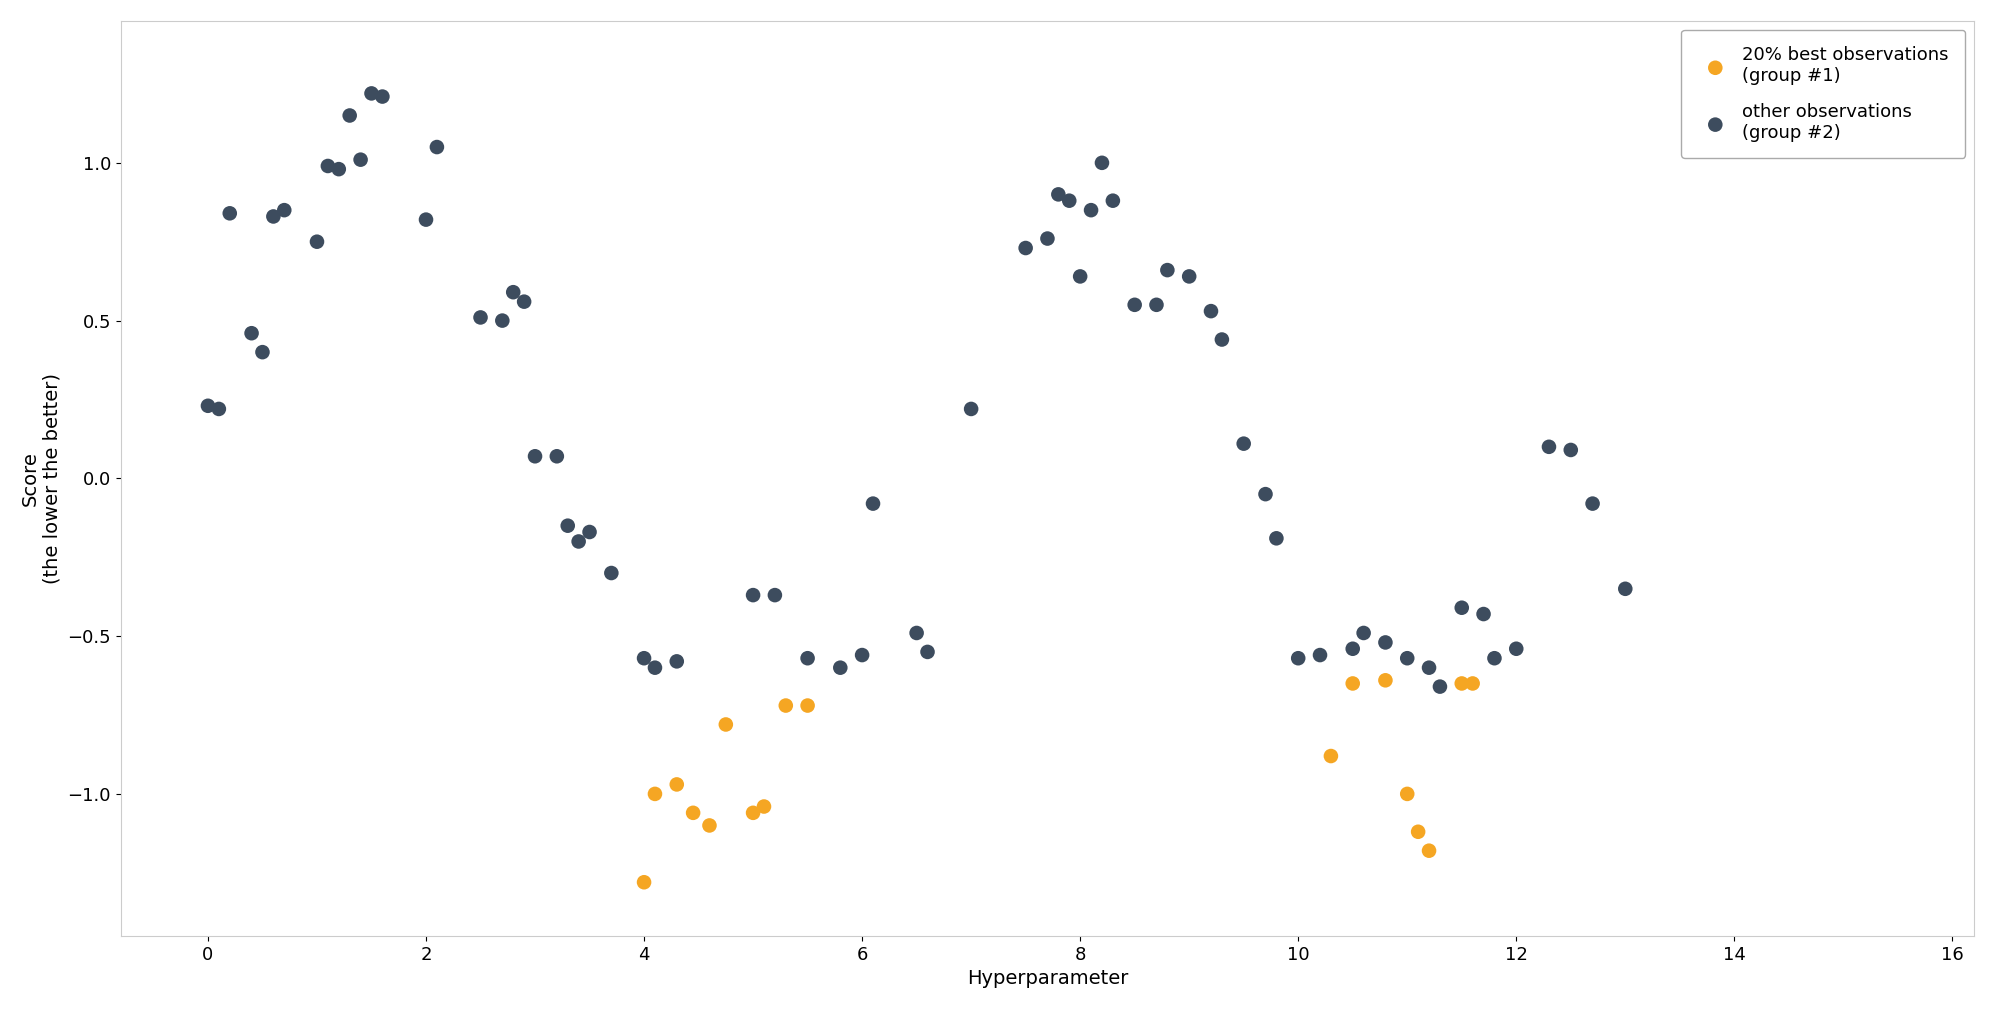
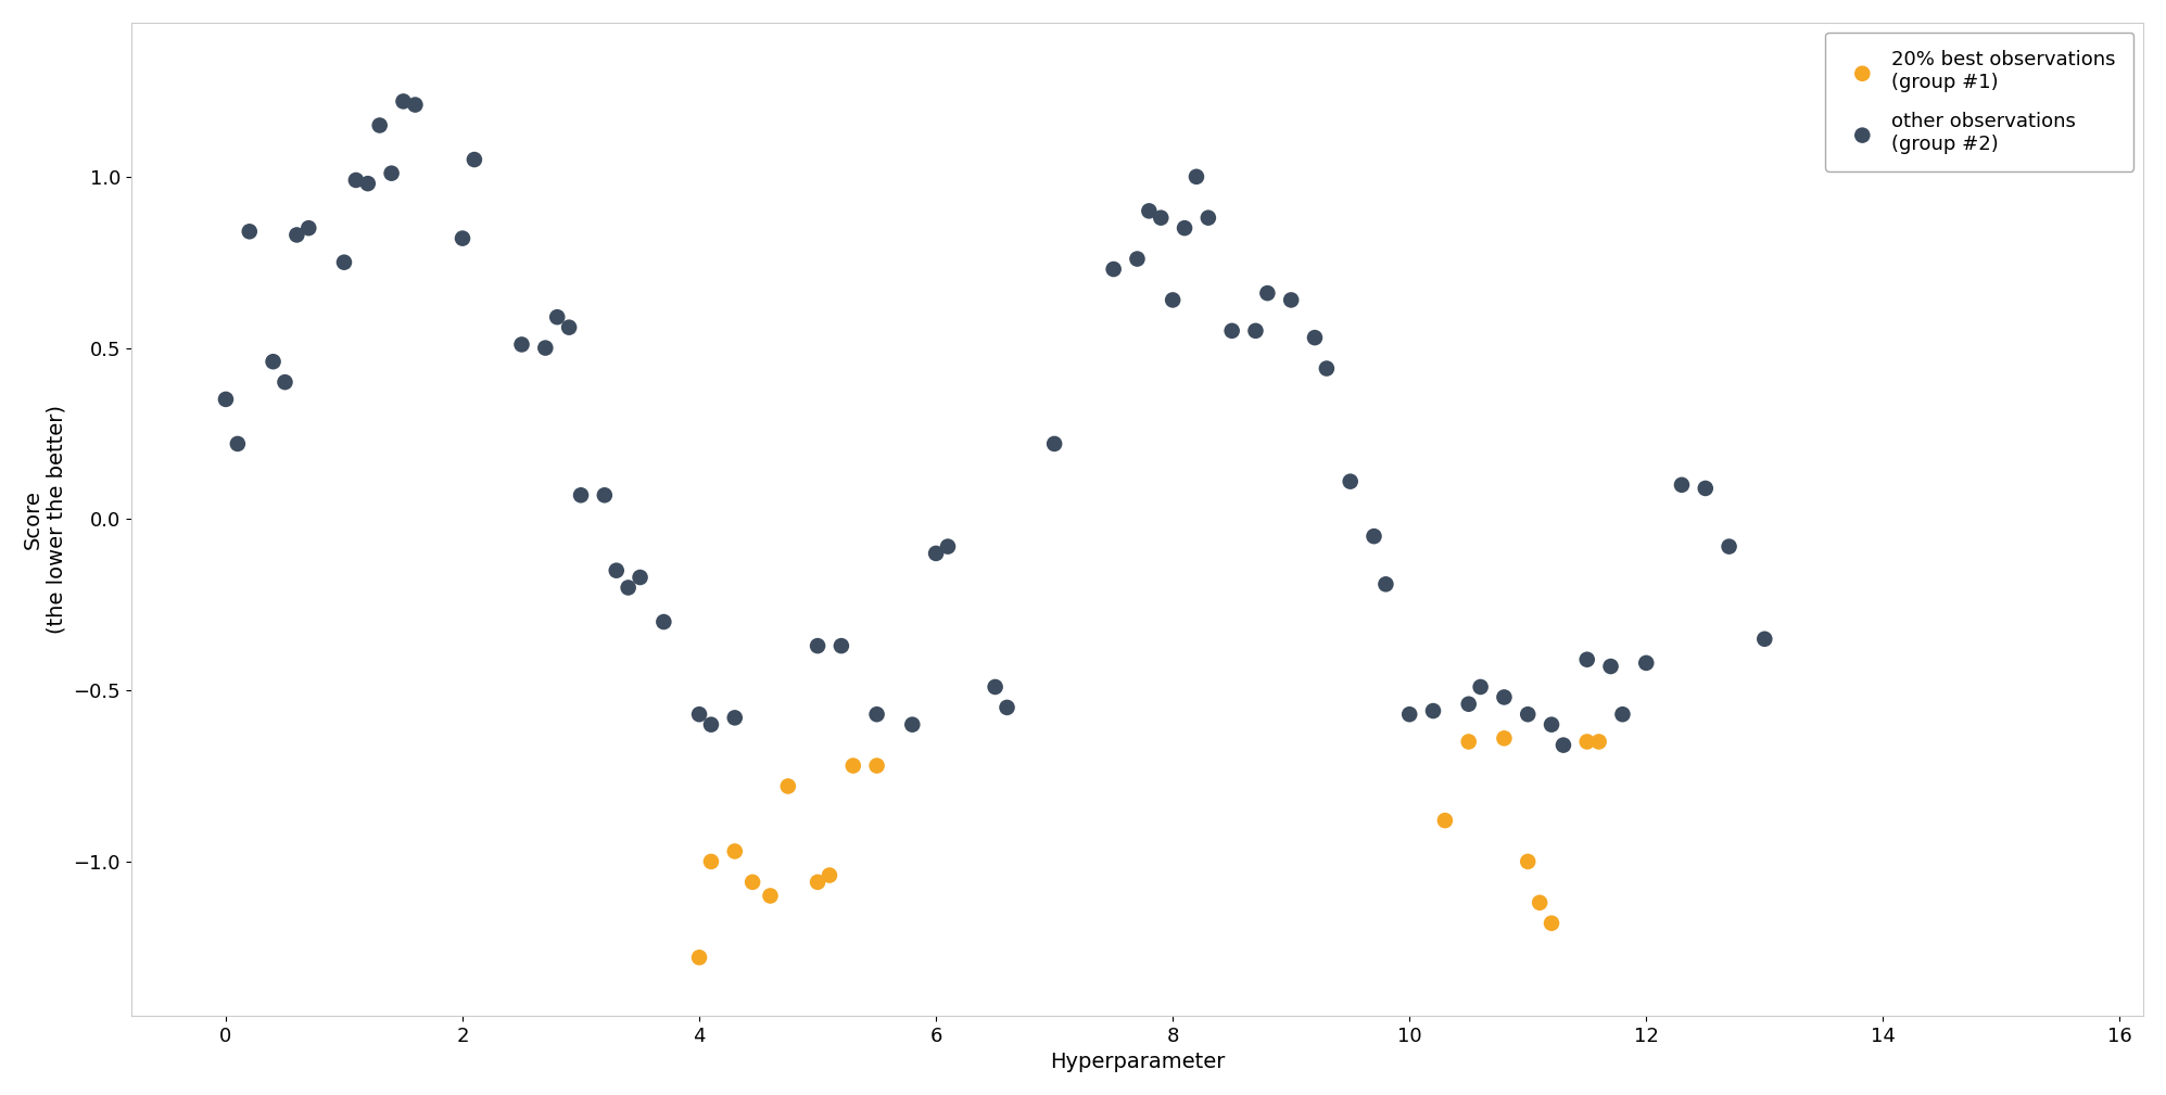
other observations (group #2)/0: 0.23 -> 0.35
other observations (group #2)/6: -0.56 -> -0.10
other observations (group #2)/12: -0.54 -> -0.42
